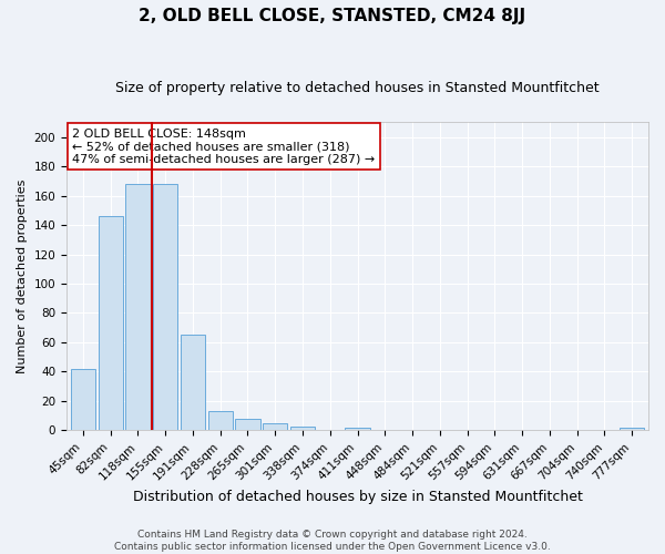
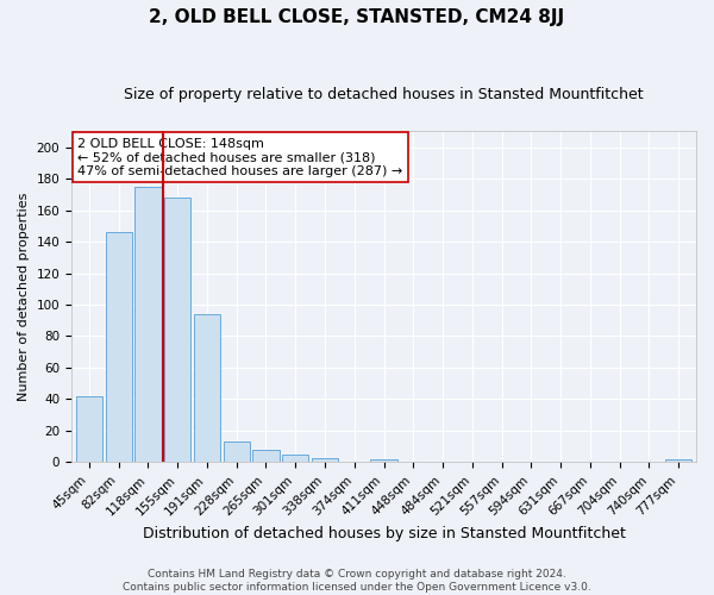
118sqm: 168 -> 175
191sqm: 65 -> 94
